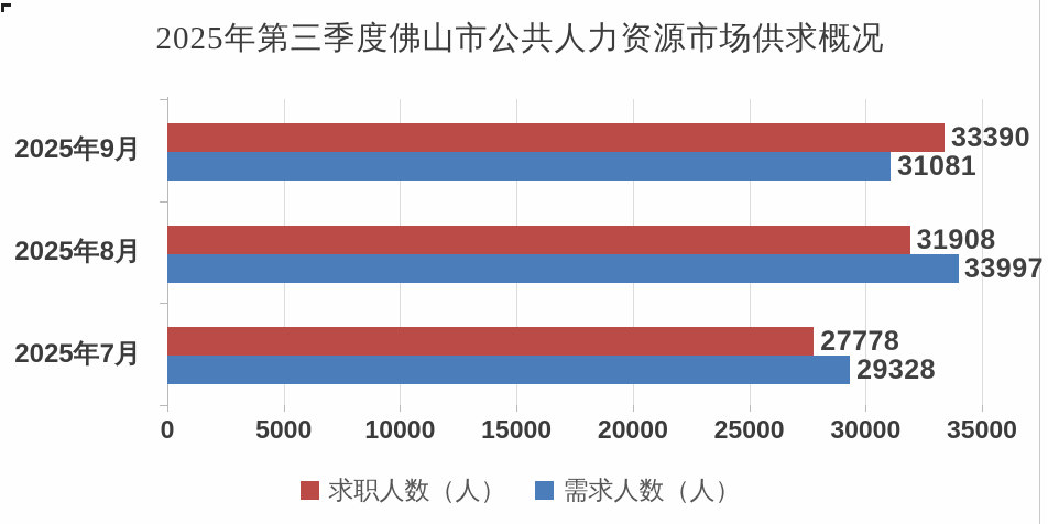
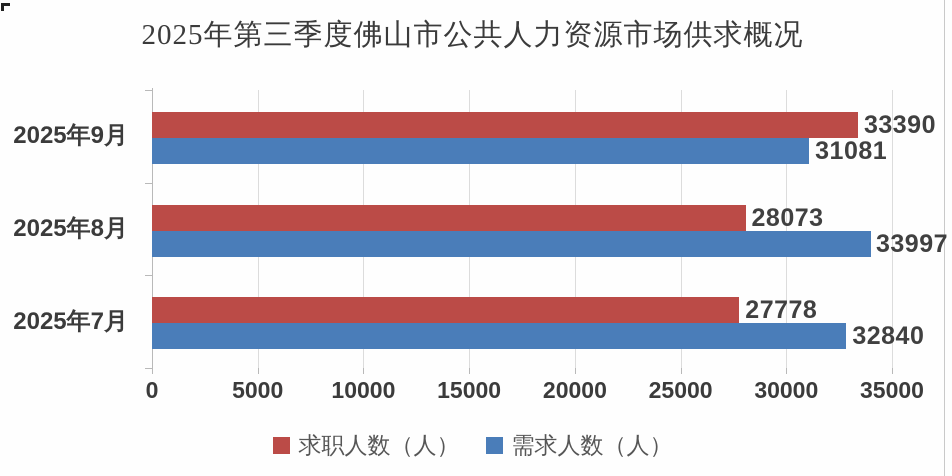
求职人数（人）/2025年8月: 31908 -> 28073
需求人数（人）/2025年7月: 29328 -> 32840
